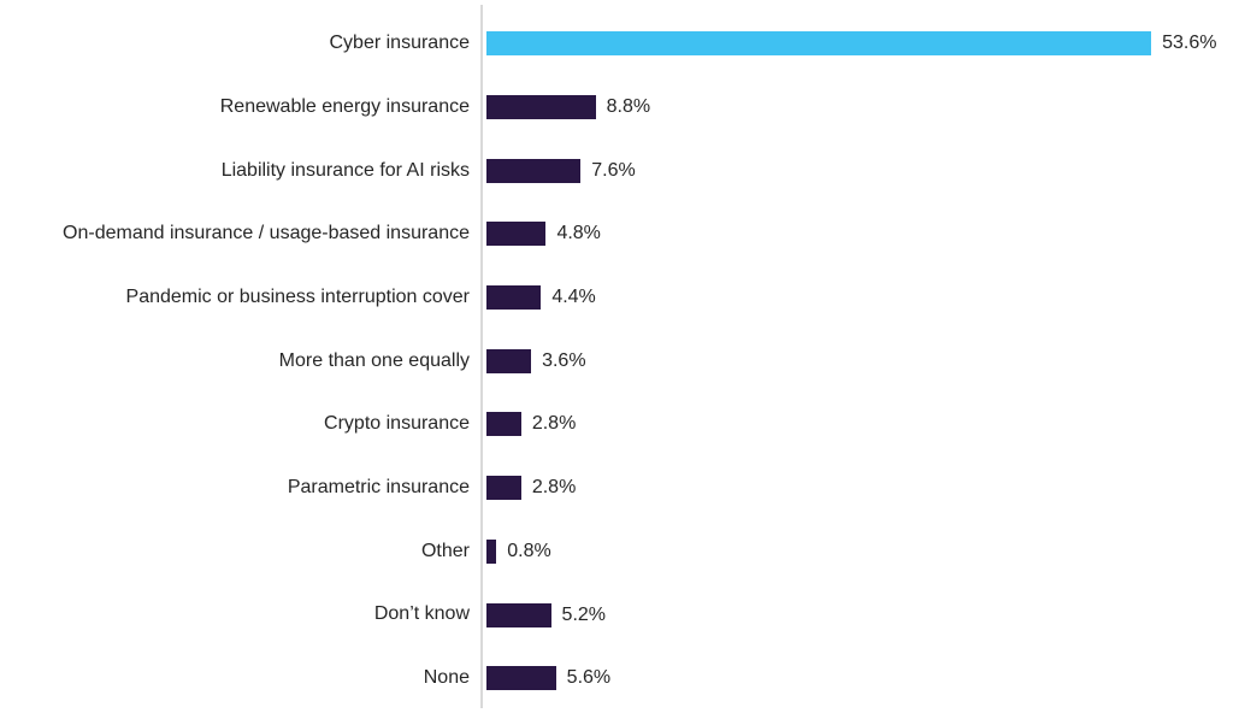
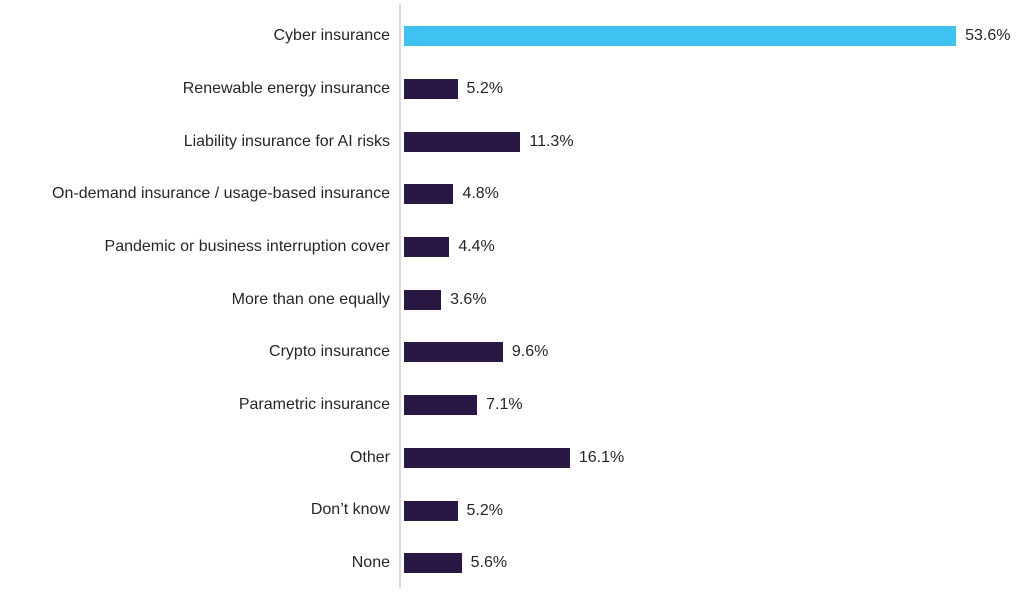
Renewable energy insurance: 8.8% -> 5.2%
Liability insurance for AI risks: 7.6% -> 11.3%
Crypto insurance: 2.8% -> 9.6%
Parametric insurance: 2.8% -> 7.1%
Other: 0.8% -> 16.1%
